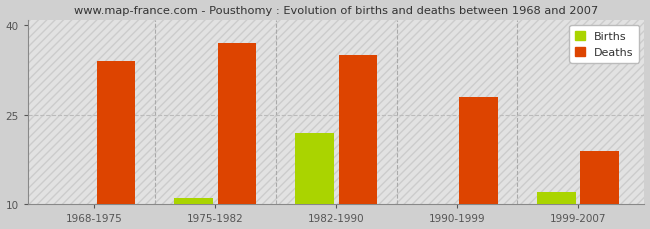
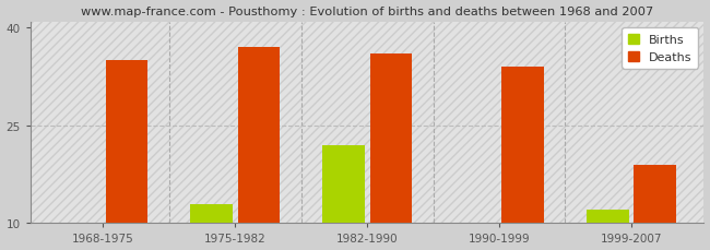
Deaths/1968-1975: 34 -> 35
Births/1975-1982: 11 -> 13
Deaths/1982-1990: 35 -> 36
Deaths/1990-1999: 28 -> 34
